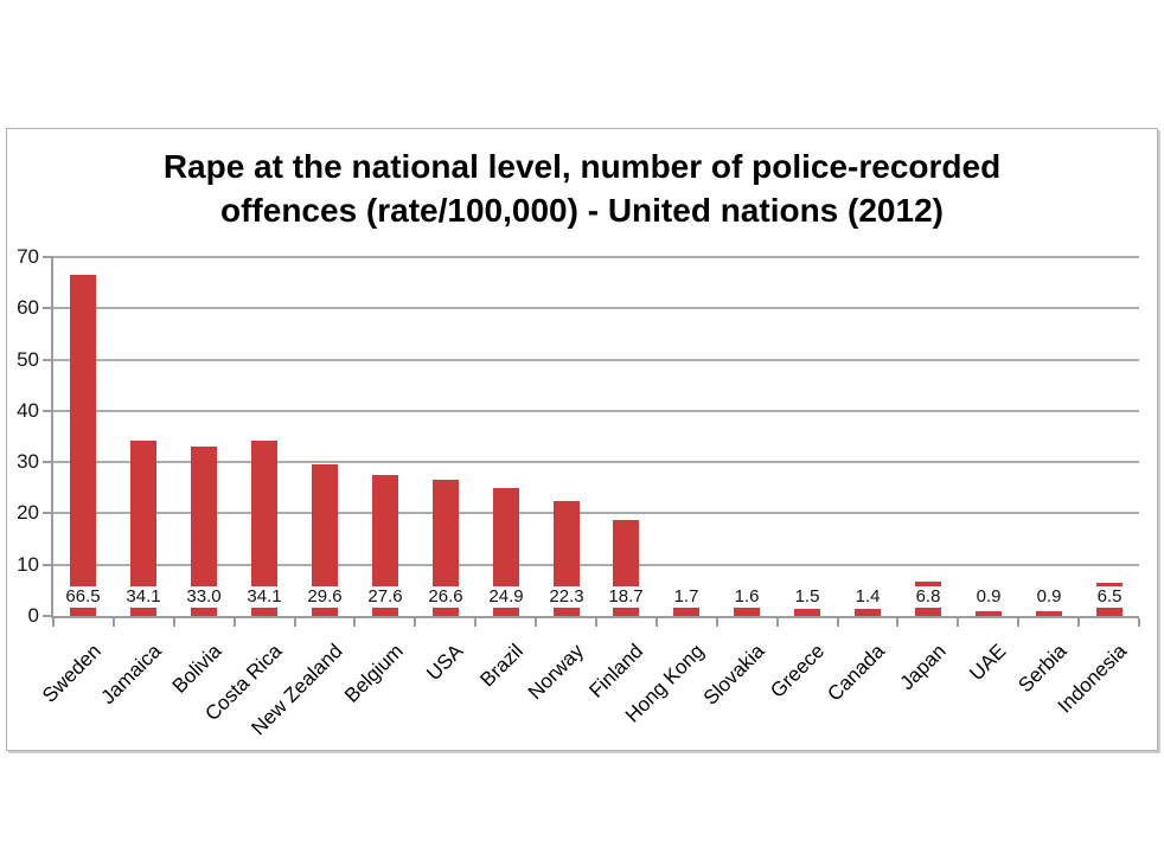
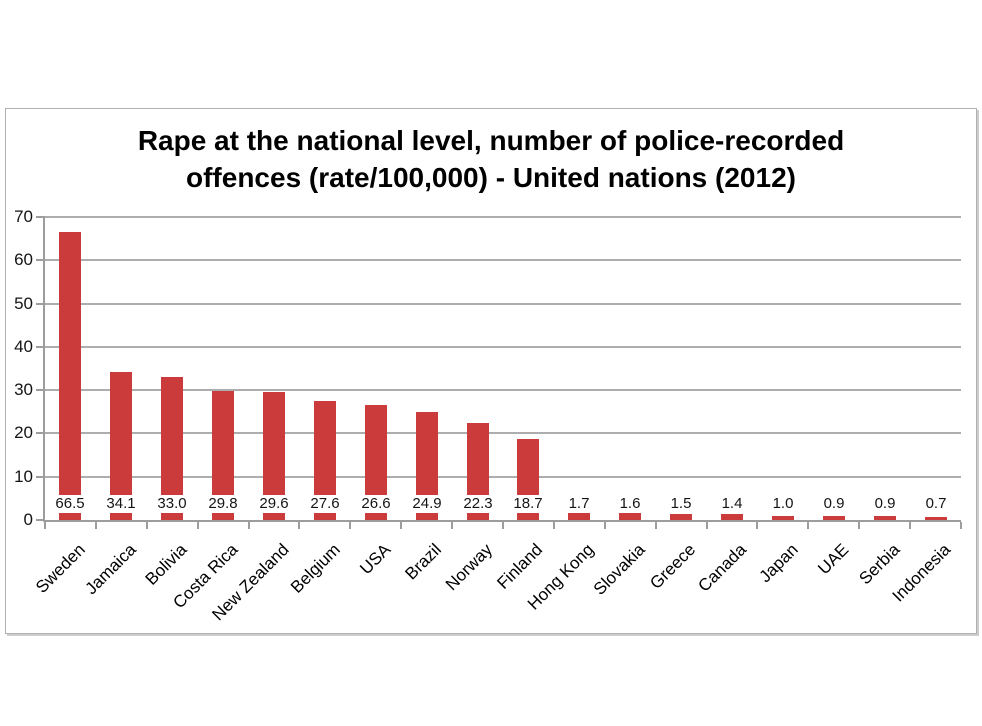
Costa Rica: 34.1 -> 29.8
Japan: 6.8 -> 1.0
Indonesia: 6.5 -> 0.7
